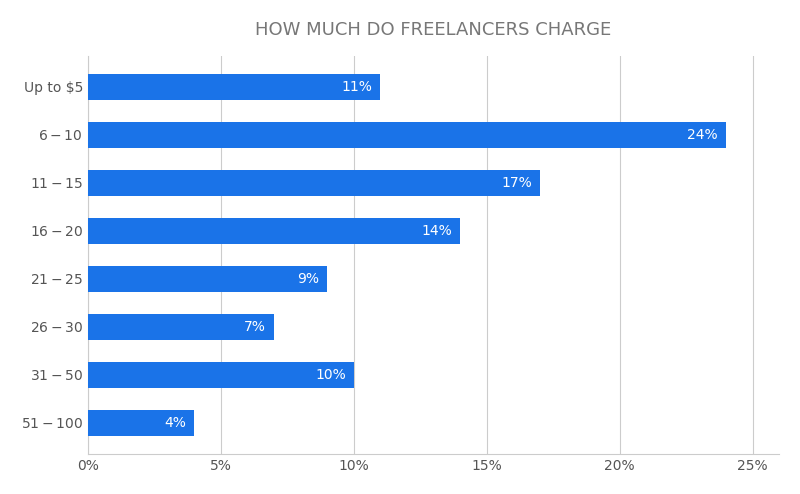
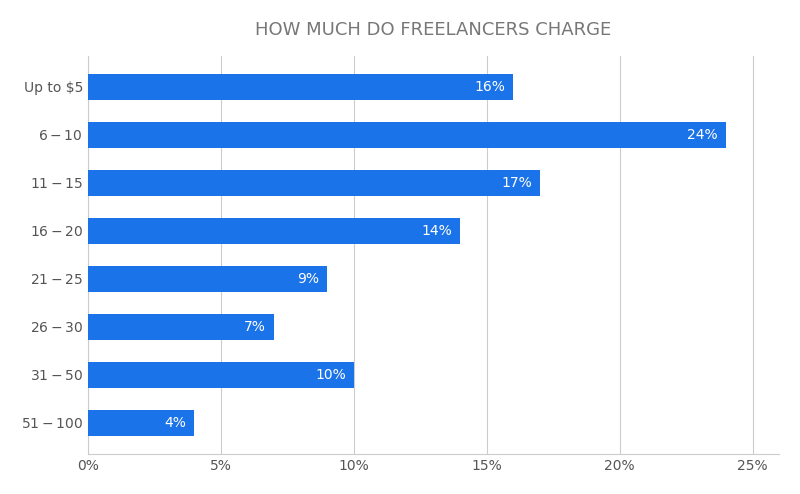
Up to $5: 11% -> 16%
